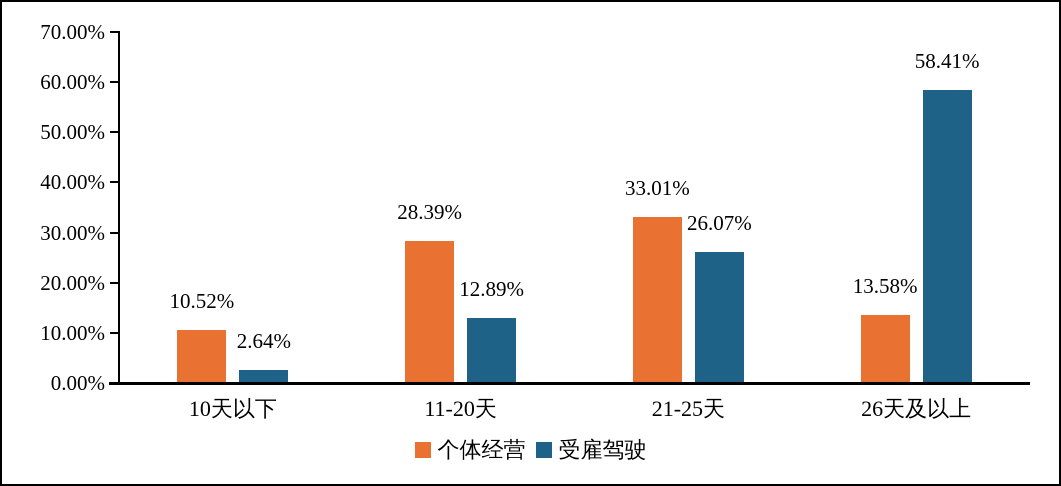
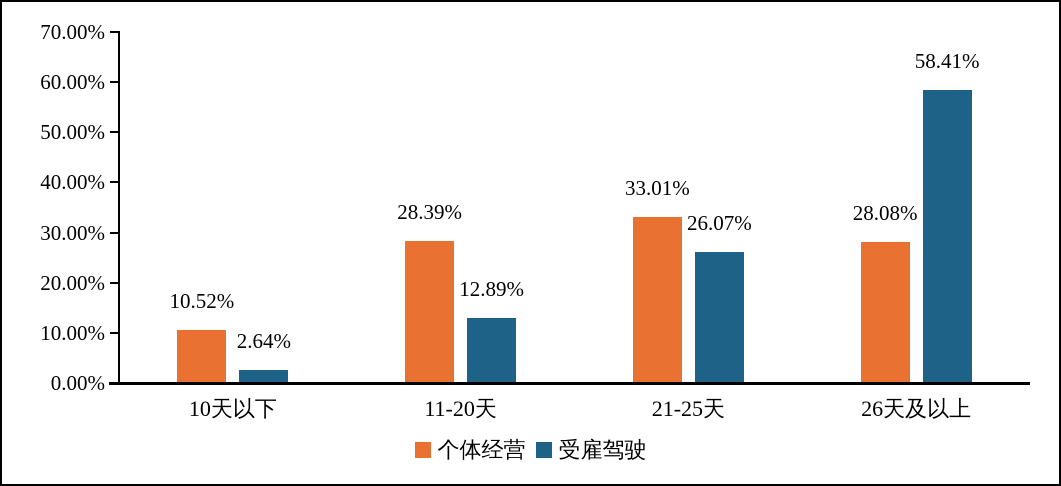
个体经营/26天及以上: 13.58% -> 28.08%
